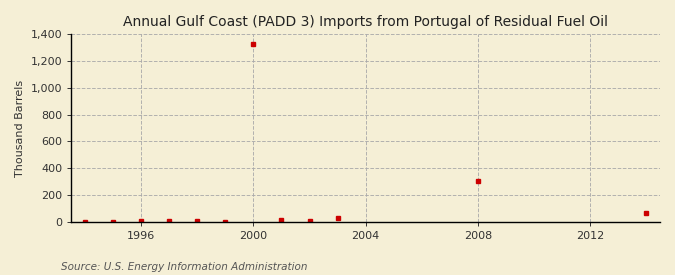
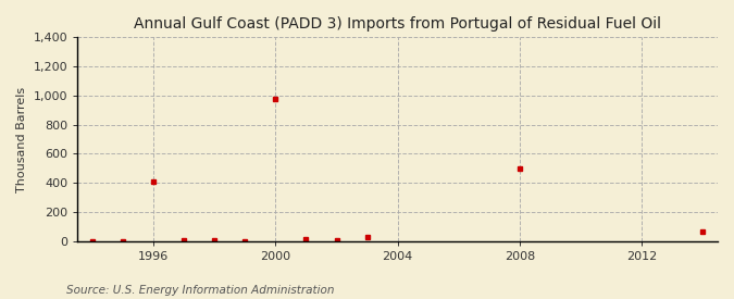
1996: 0 -> 410
2000: 1,320 -> 980
2008: 300 -> 500
